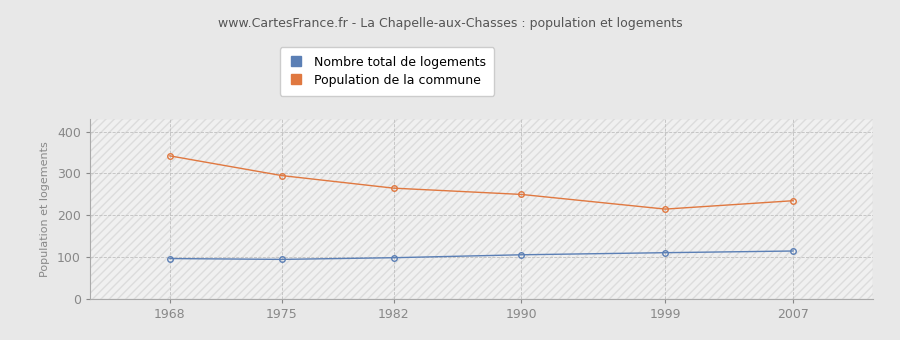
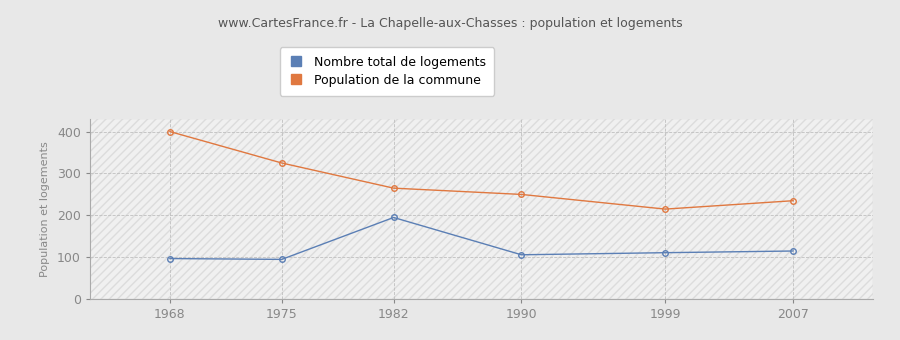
Population de la commune/1968: 342 -> 400
Population de la commune/1975: 295 -> 325
Nombre total de logements/1982: 99 -> 195
